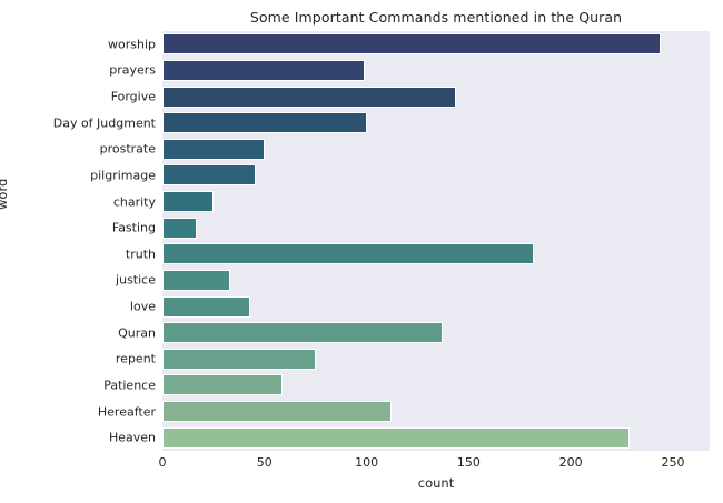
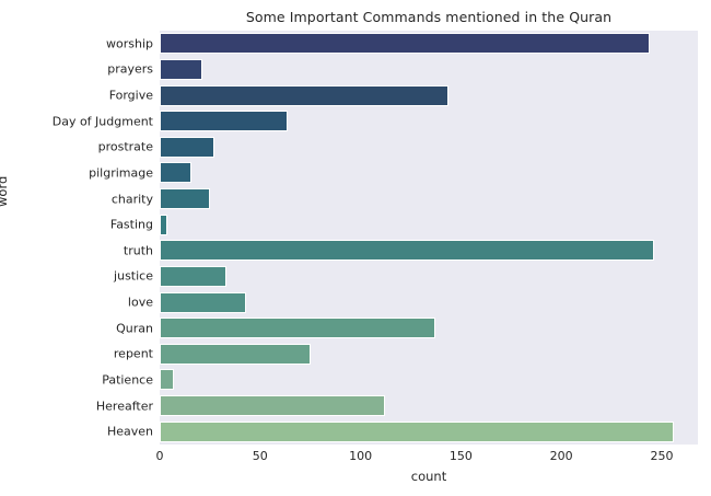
prayers: 99 -> 21
Day of Judgment: 100 -> 64
prostrate: 50 -> 27
pilgrimage: 46 -> 16
Fasting: 17 -> 4
truth: 182 -> 246
Patience: 59 -> 7
Heaven: 229 -> 256
